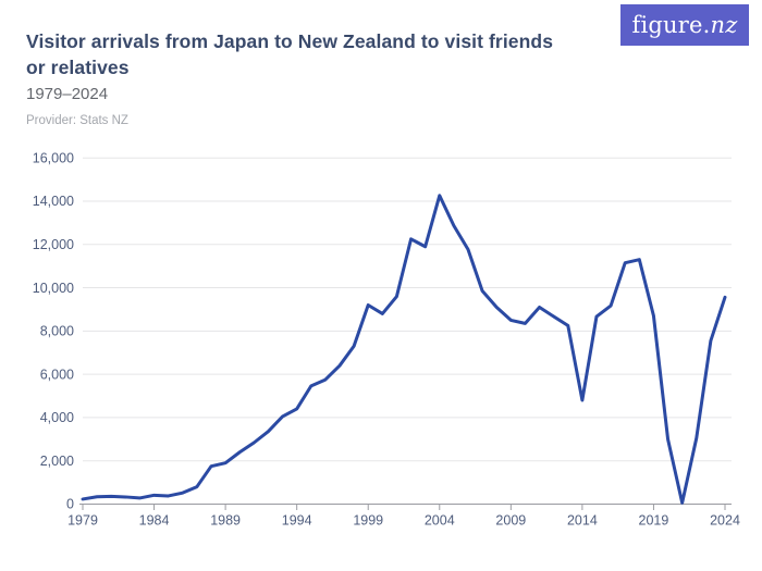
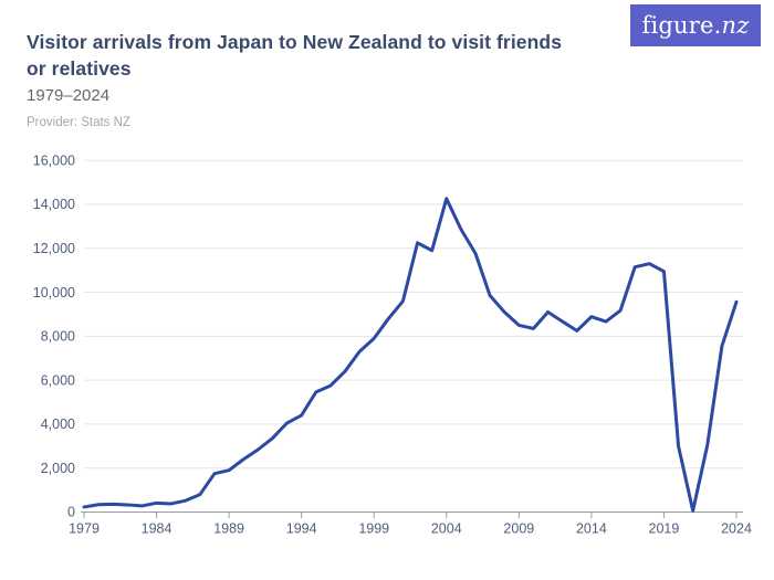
1999: 9200 -> 7900
2014: 4800 -> 8900
2019: 8700 -> 11000
